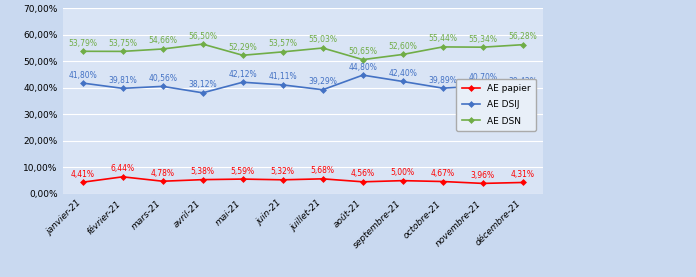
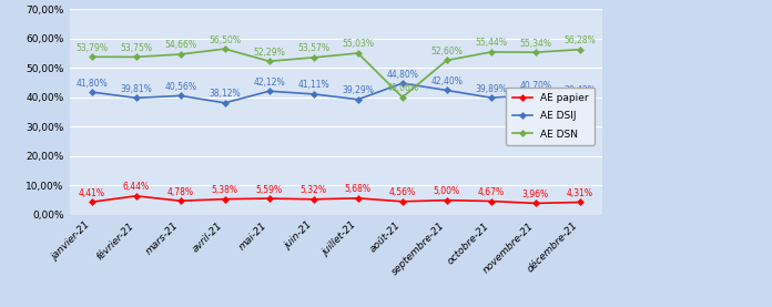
AE DSN/août-21: 50,65% -> 40,06%
